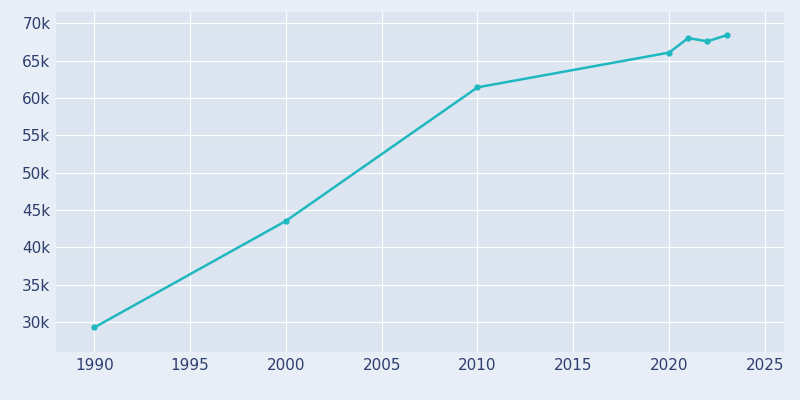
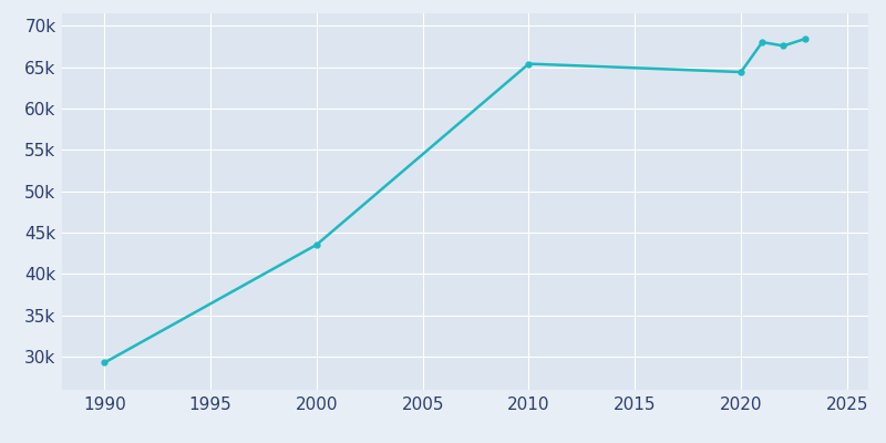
2010: 61.4k -> 65.4k
2020: 66.1k -> 64.4k
